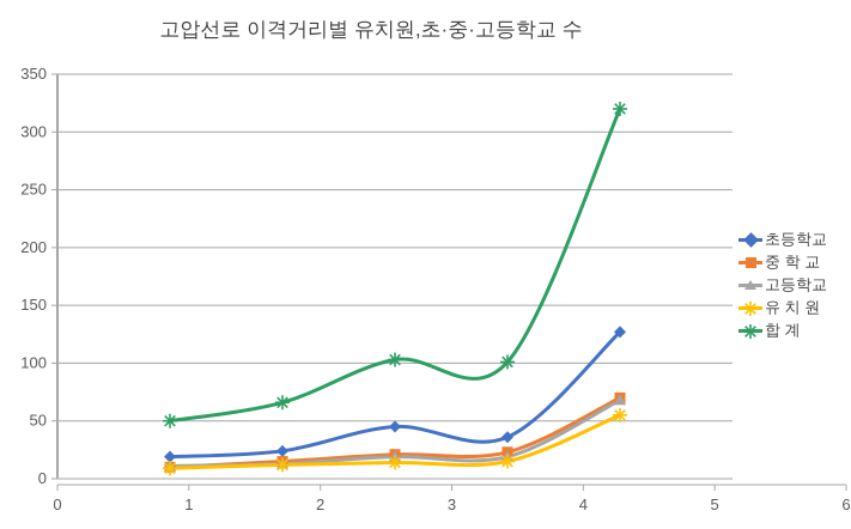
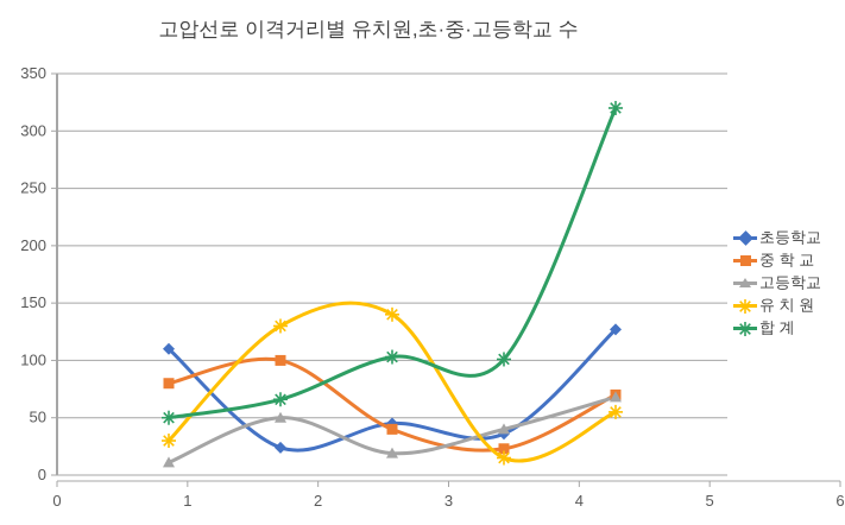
초등학교/1: 20 -> 110
중 학 교/1: 10 -> 80
유 치 원/1: 10 -> 30
중 학 교/2: 20 -> 100
고등학교/2: 10 -> 50
유 치 원/2: 10 -> 130
중 학 교/3: 20 -> 40
유 치 원/3: 10 -> 140
고등학교/4: 20 -> 40
